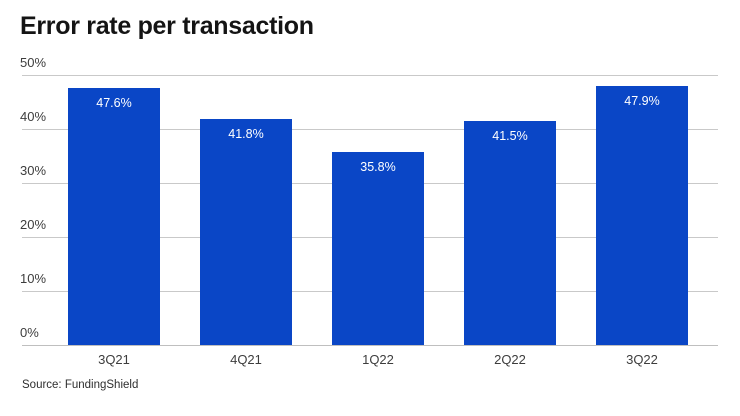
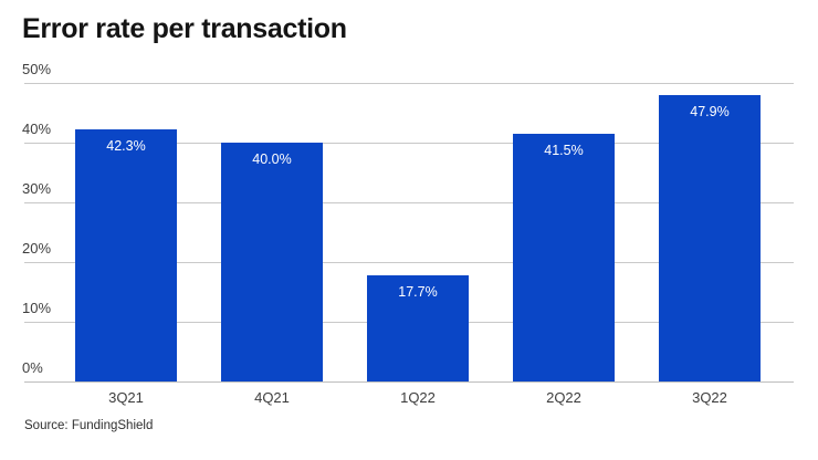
3Q21: 47.6% -> 42.3%
4Q21: 41.8% -> 40.0%
1Q22: 35.8% -> 17.7%
